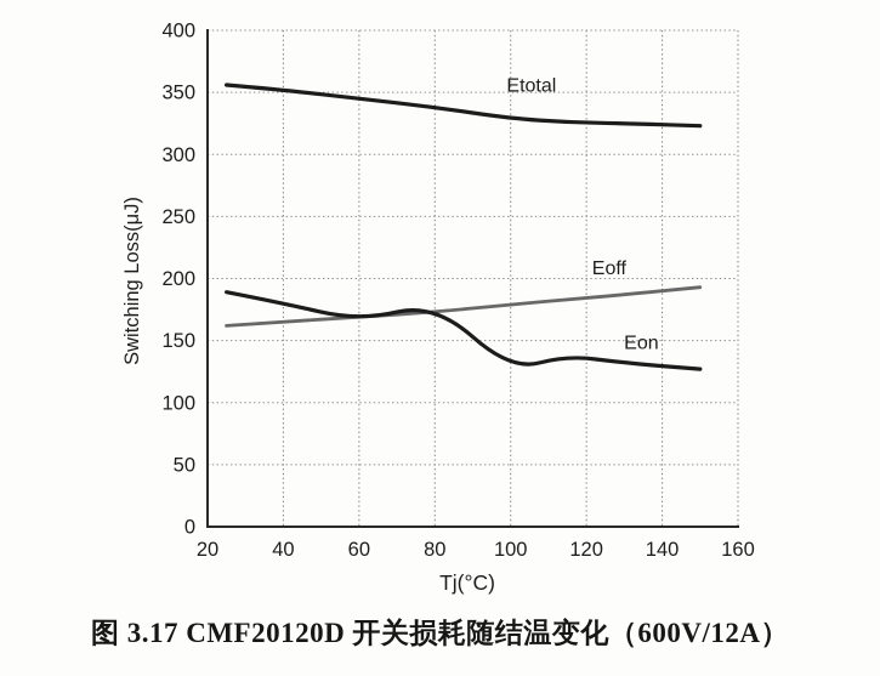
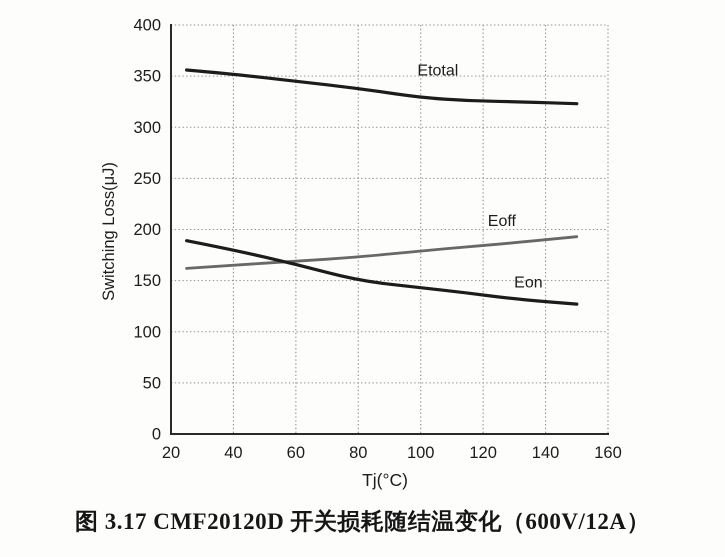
Eon/80: 180 -> 150
Eon/100: 126 -> 143
